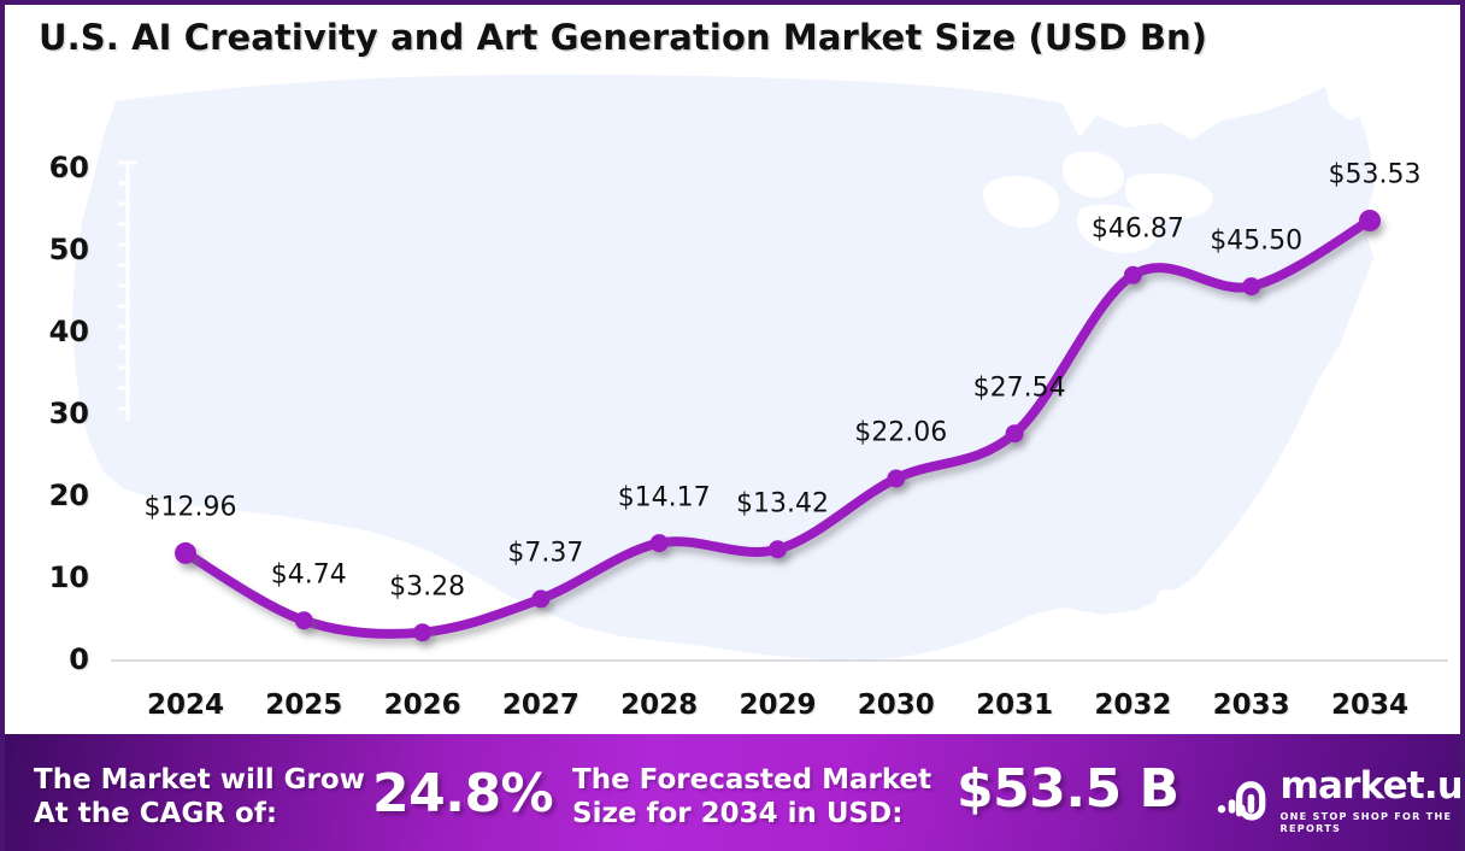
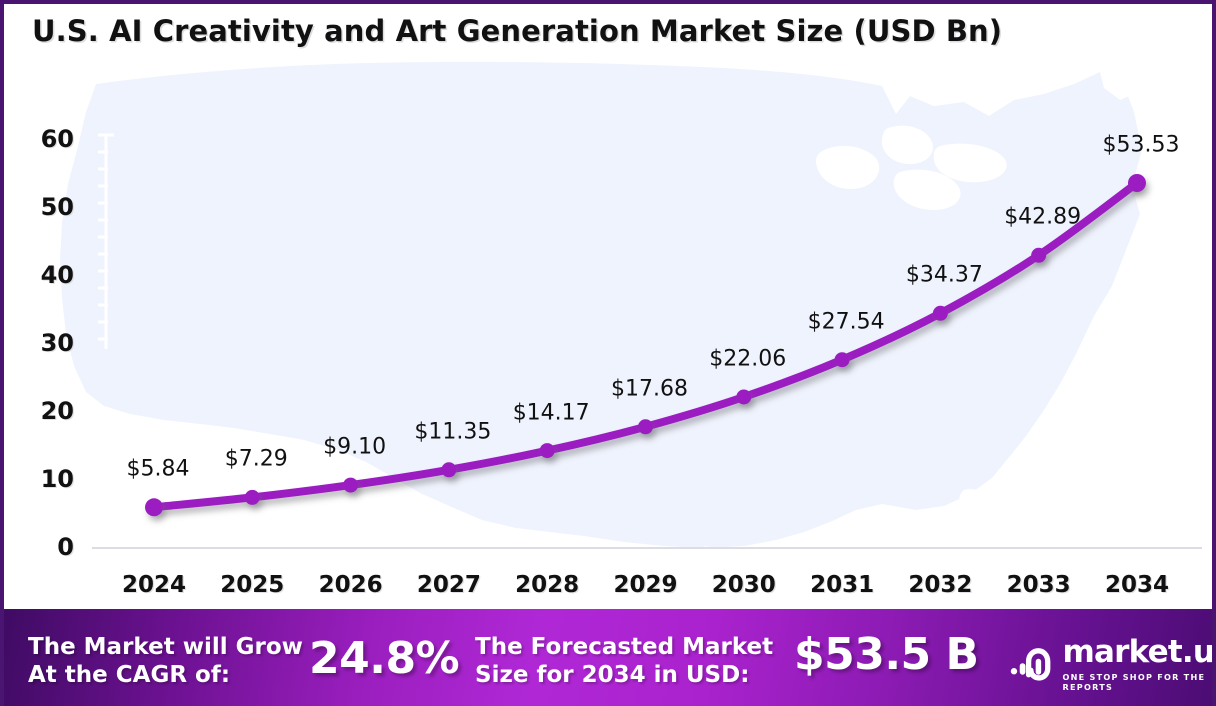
2024: $12.96 -> $5.84
2025: $4.74 -> $7.29
2026: $3.28 -> $9.10
2027: $7.37 -> $11.35
2029: $13.42 -> $17.68
2032: $46.87 -> $34.37
2033: $45.50 -> $42.89
